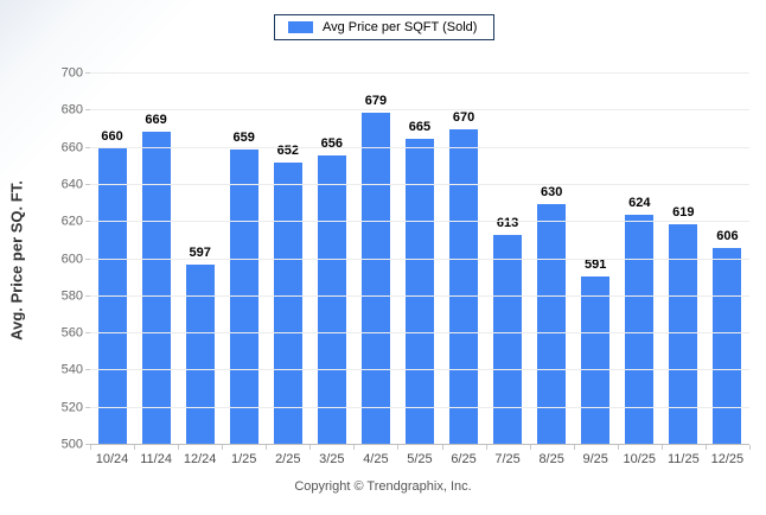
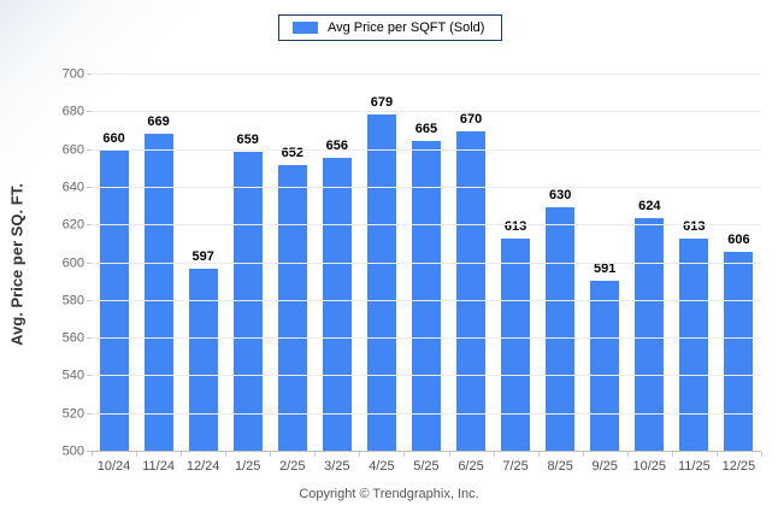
11/25: 619 -> 613
